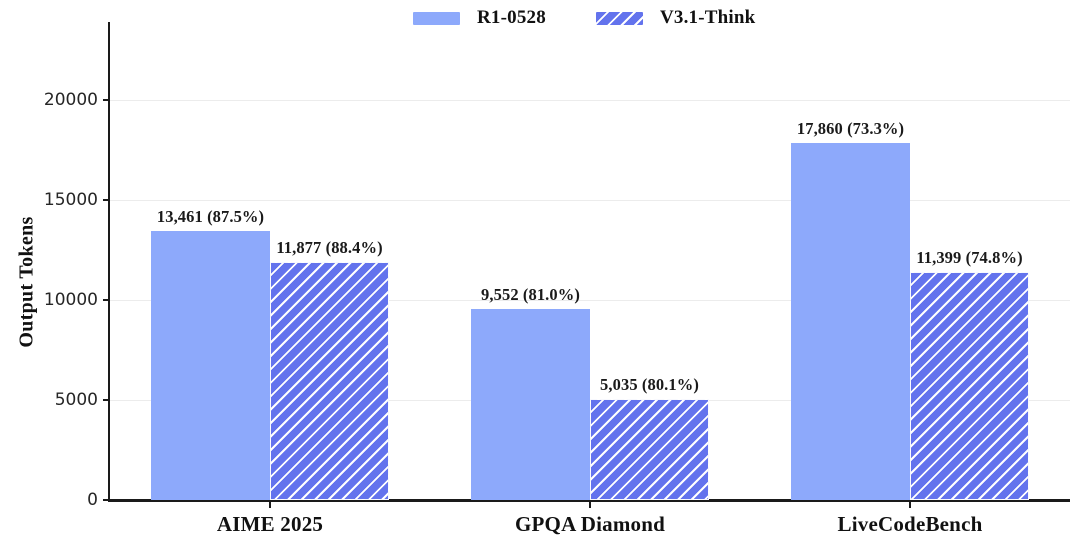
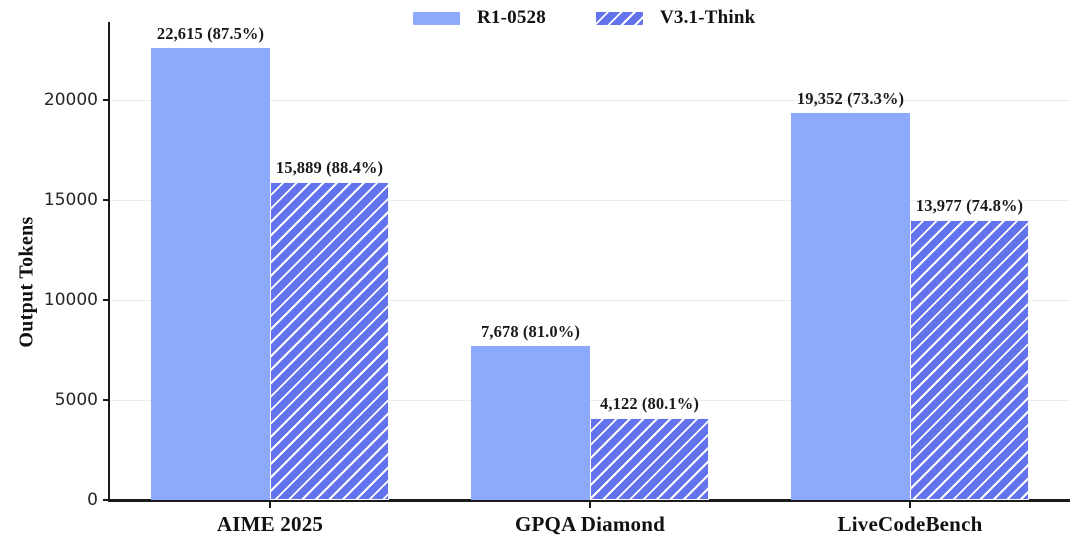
R1-0528/AIME 2025: 13,461 -> 22,615
V3.1-Think/AIME 2025: 11,877 -> 15,889
R1-0528/GPQA Diamond: 9,552 -> 7,678
V3.1-Think/GPQA Diamond: 5,035 -> 4,122
R1-0528/LiveCodeBench: 17,860 -> 19,352
V3.1-Think/LiveCodeBench: 11,399 -> 13,977
